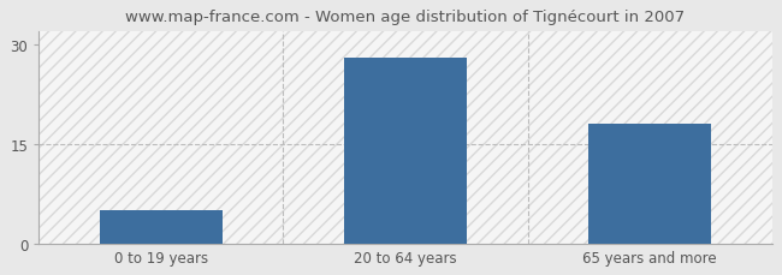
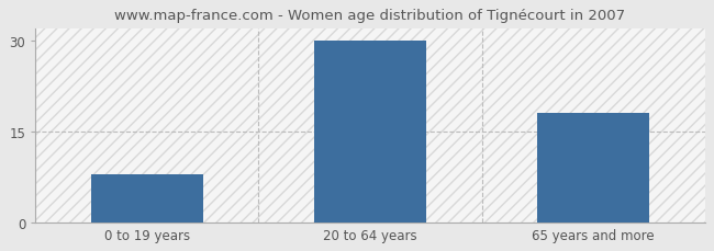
0 to 19 years: 5 -> 8
20 to 64 years: 28 -> 30
